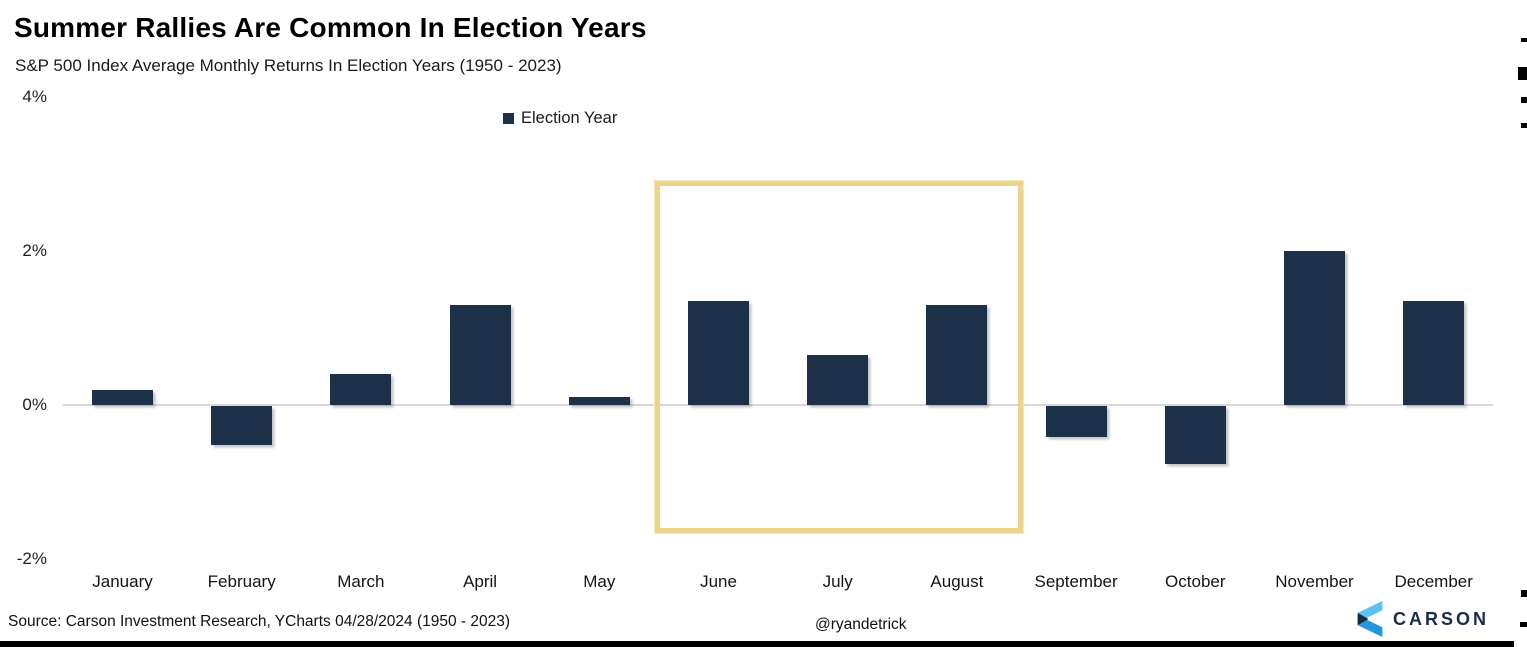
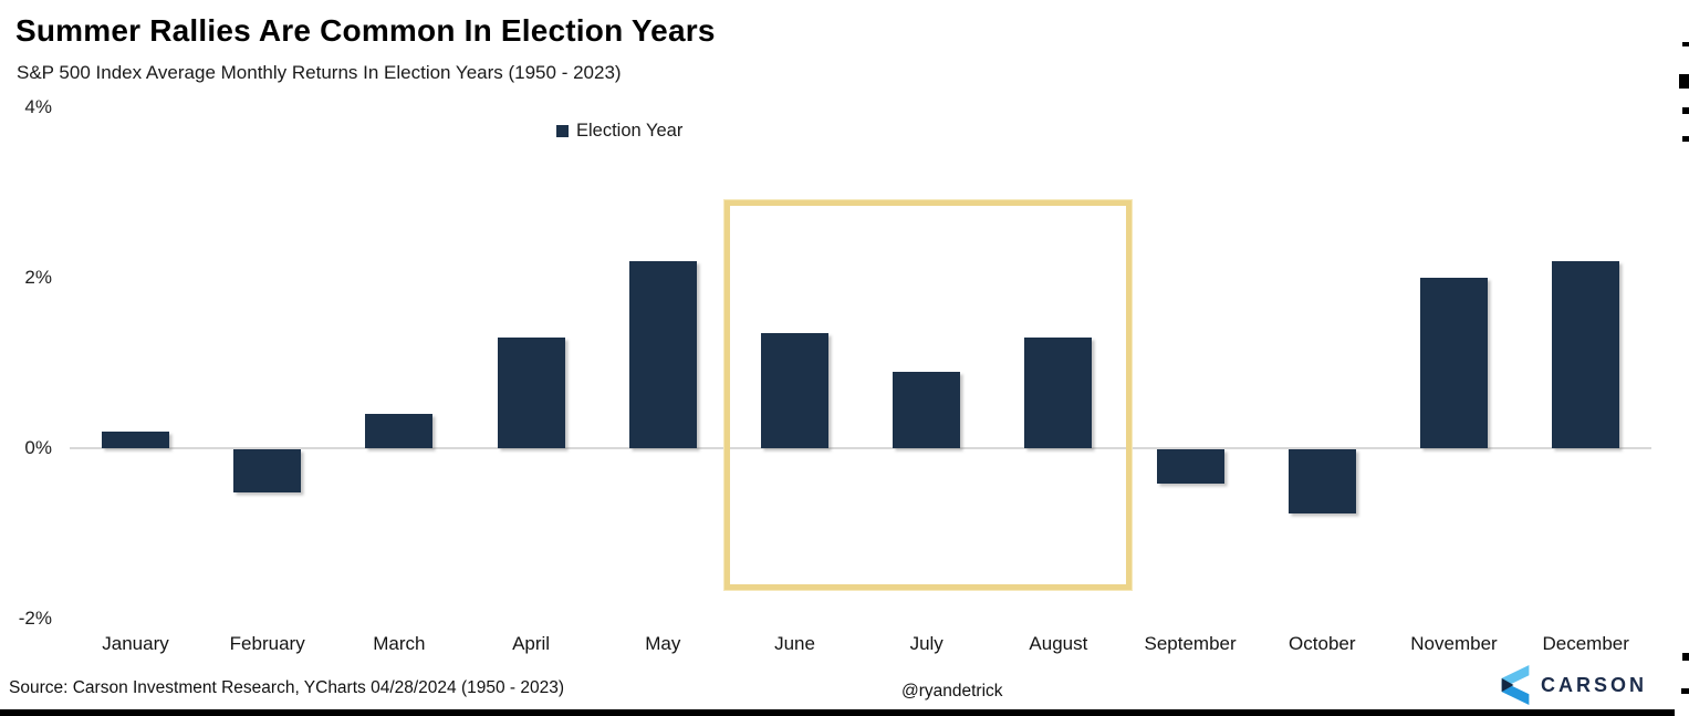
May: 0.1% -> 2.2%
July: 0.7% -> 0.9%
December: 1.4% -> 2.2%
